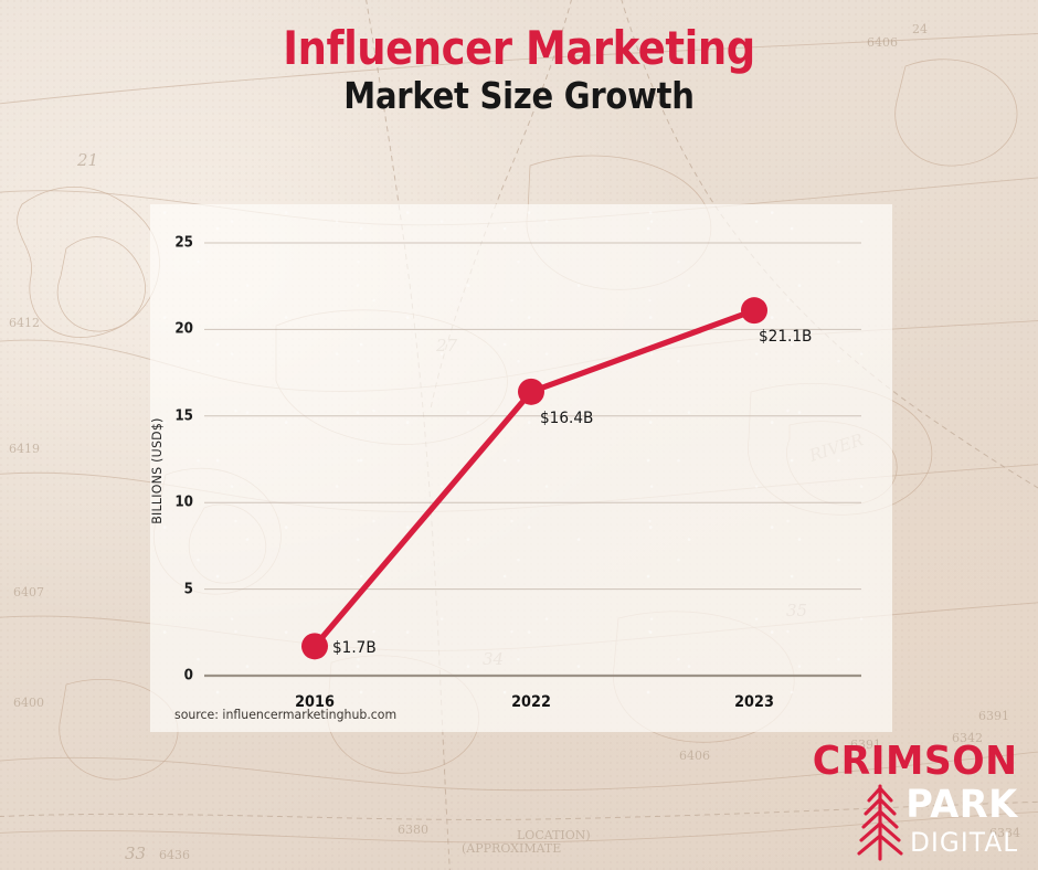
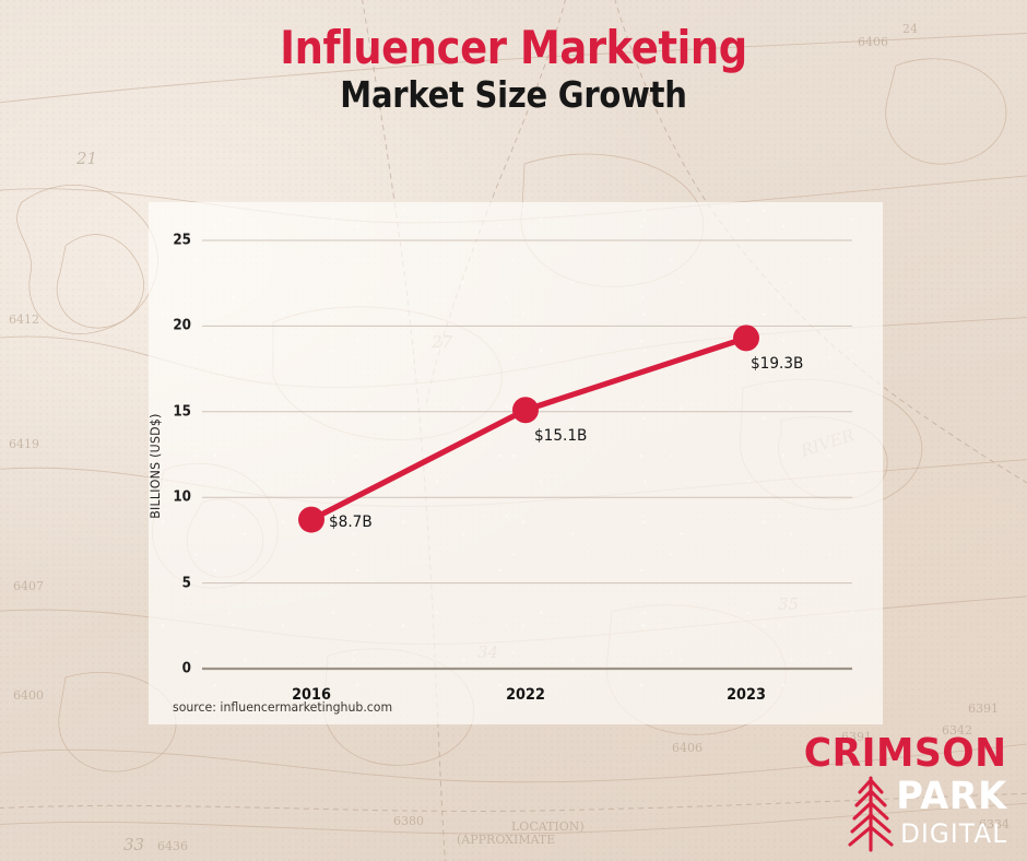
2016: $1.7B -> $8.7B
2022: $16.4B -> $15.1B
2023: $21.1B -> $19.3B
